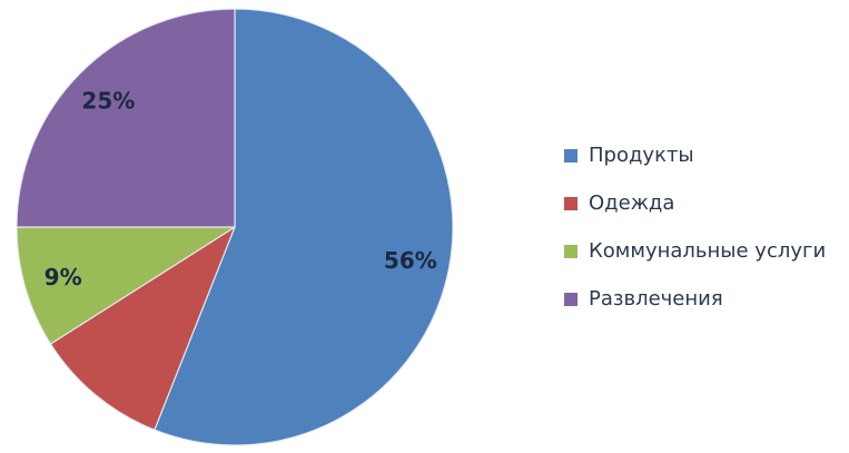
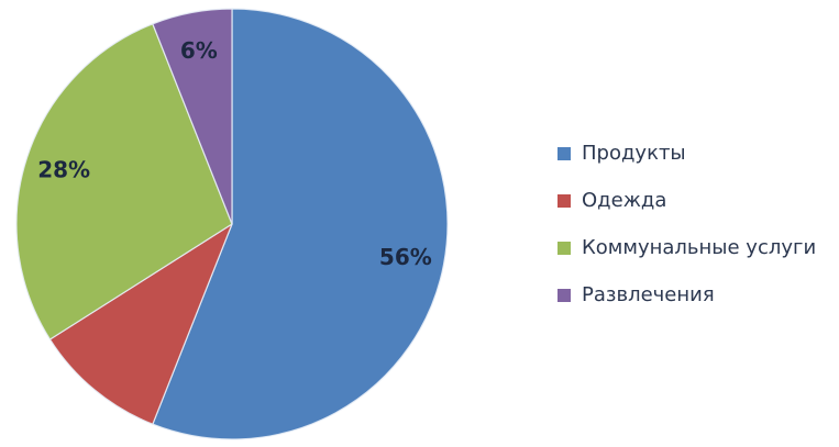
Коммунальные услуги: 9% -> 28%
Развлечения: 25% -> 6%
